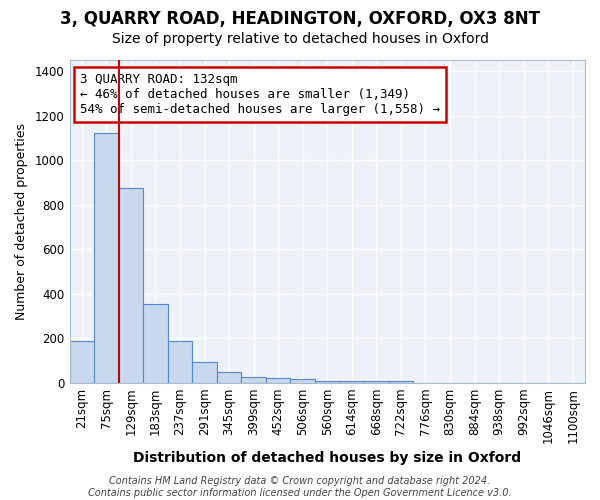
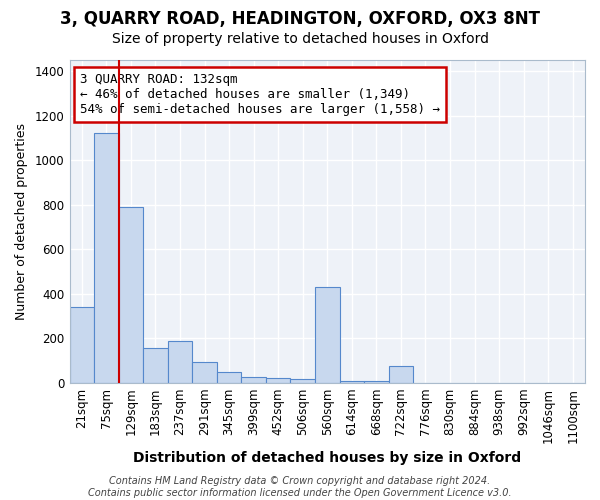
21sqm: 190 -> 340
129sqm: 875 -> 790
183sqm: 355 -> 155
560sqm: 10 -> 430
722sqm: 10 -> 75
